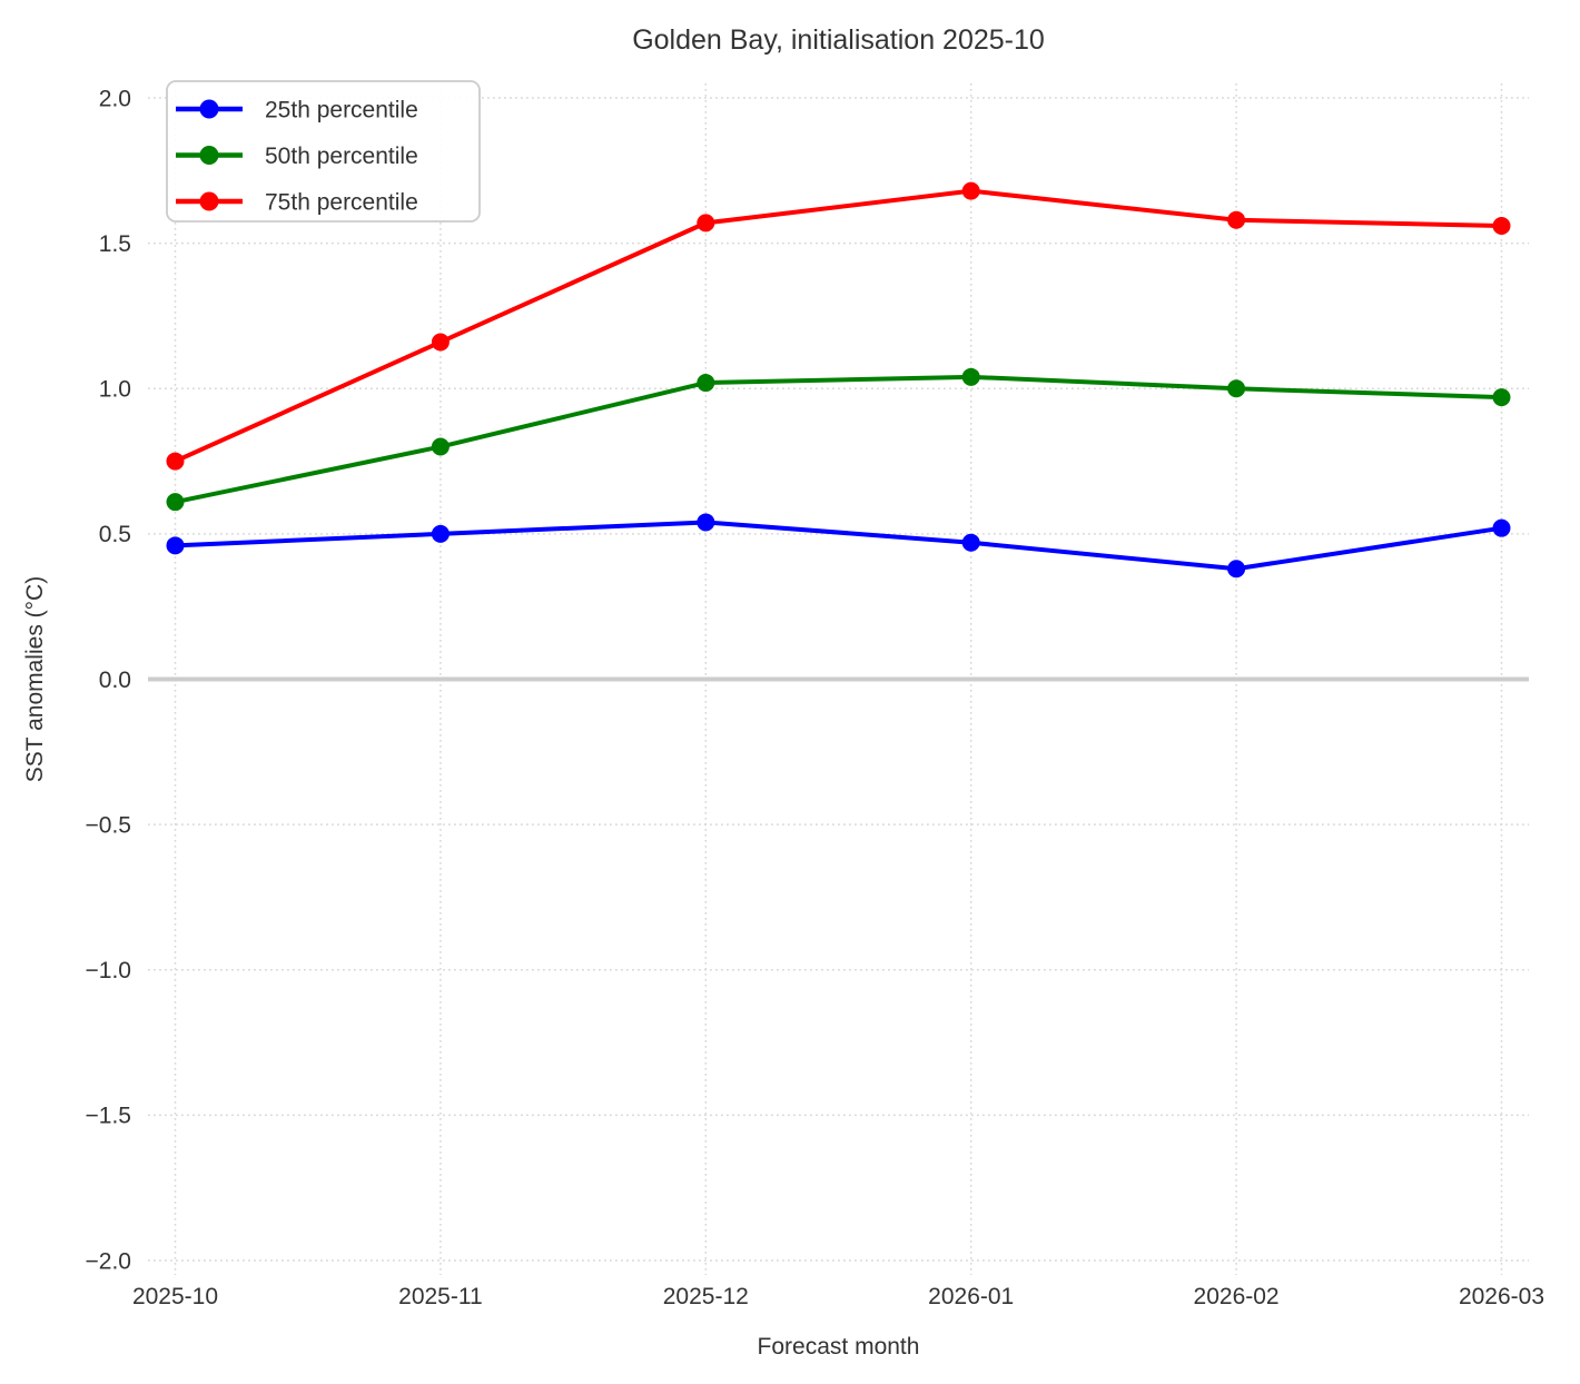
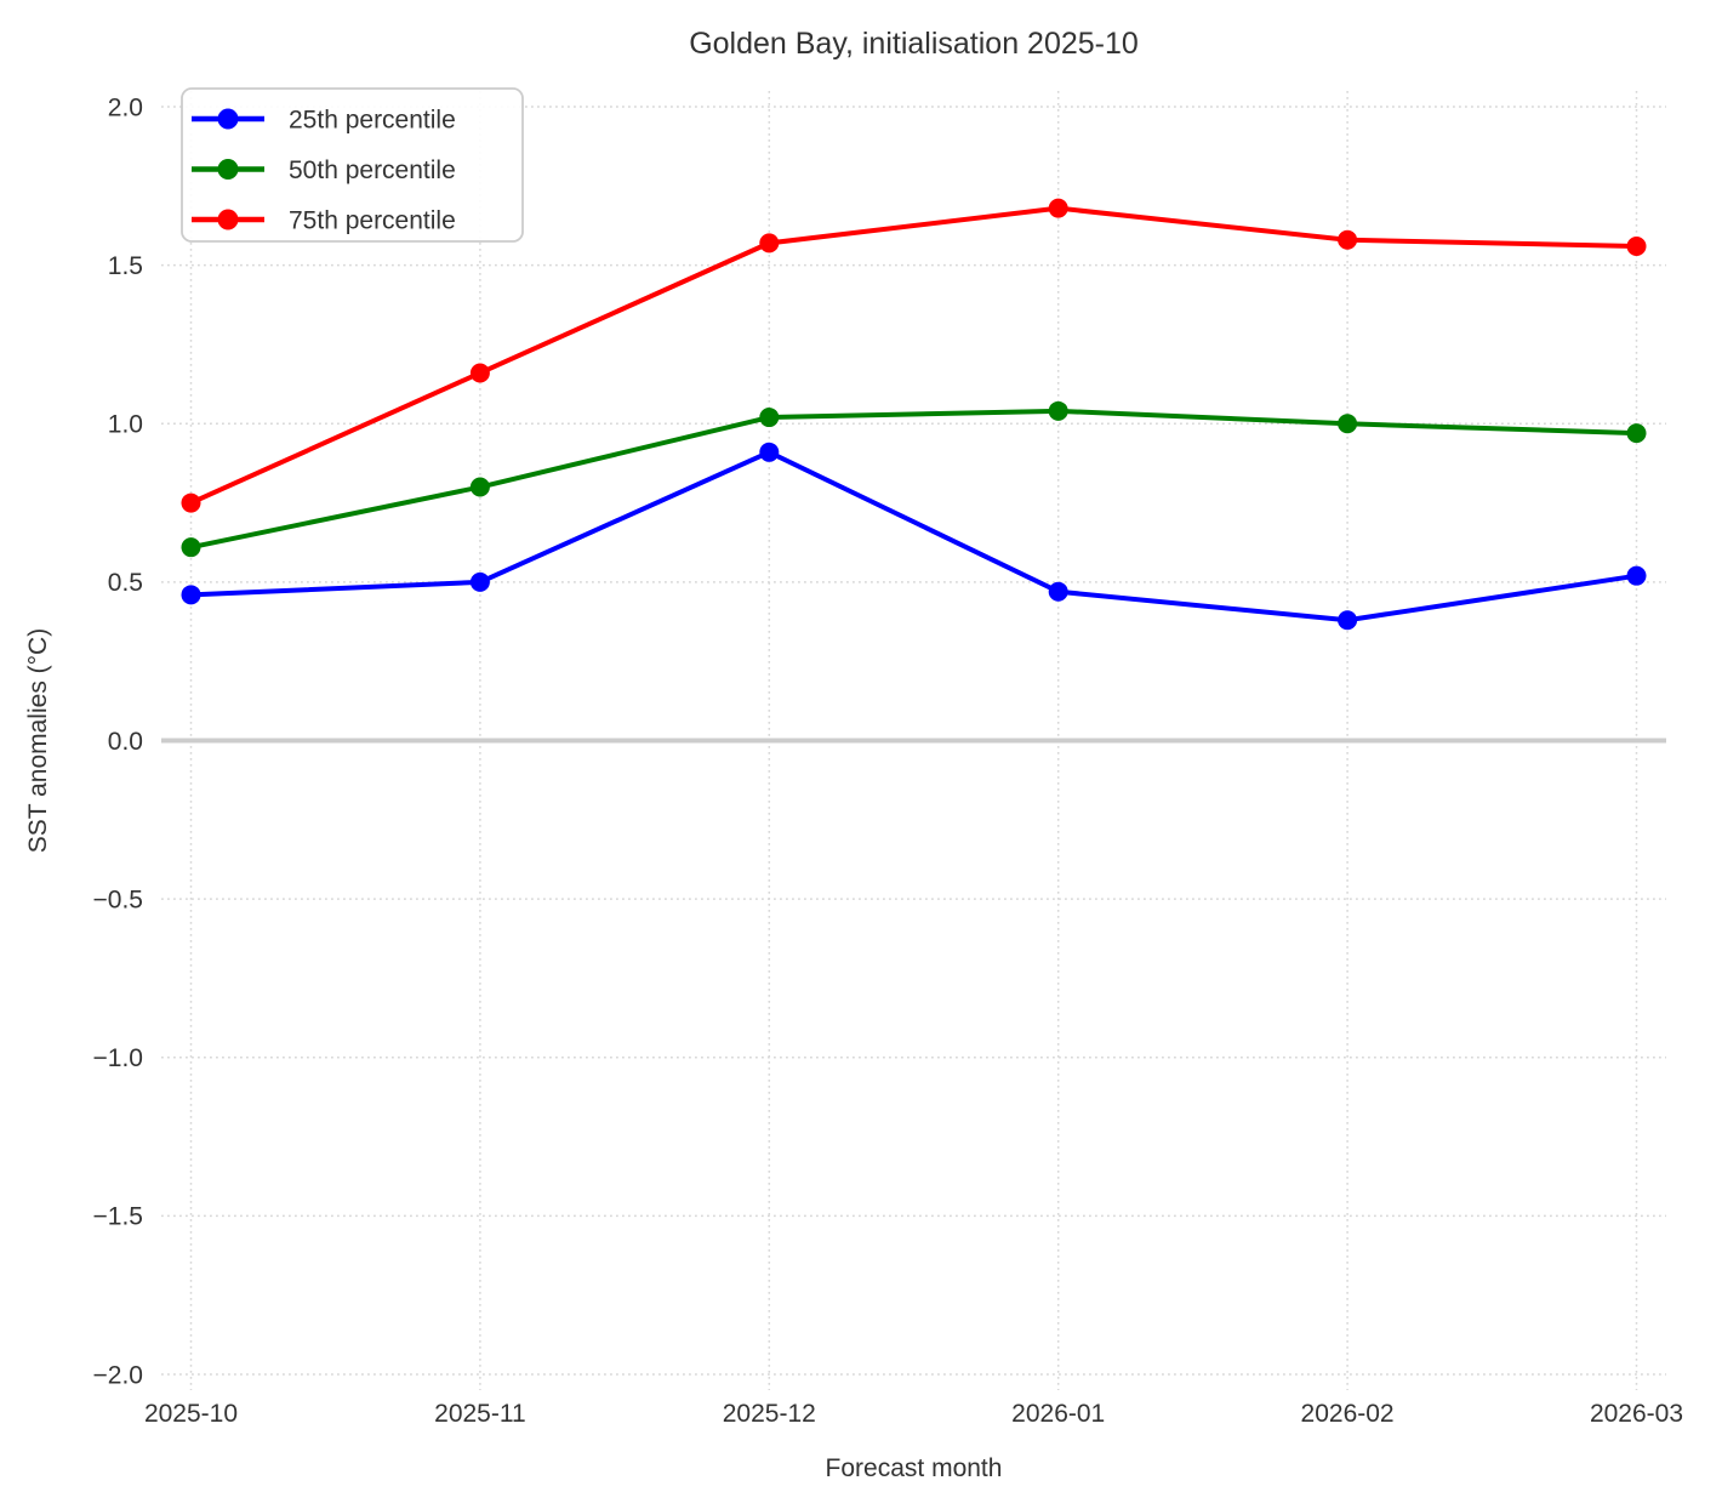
25th percentile/2025-12: 0.54 -> 0.91
